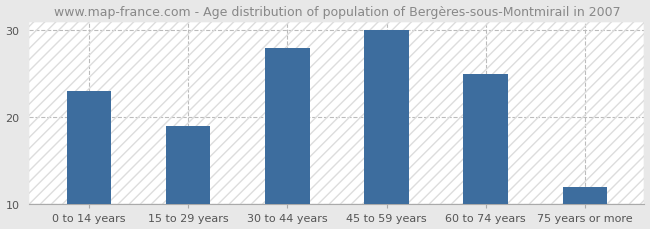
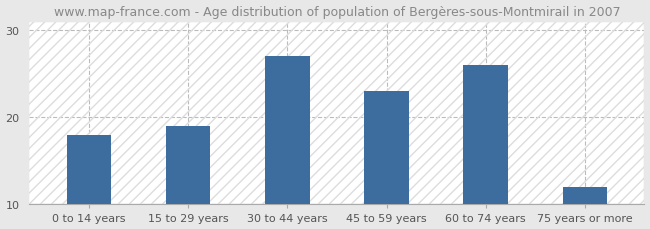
0 to 14 years: 23 -> 18
30 to 44 years: 28 -> 27
45 to 59 years: 30 -> 23
60 to 74 years: 25 -> 26
